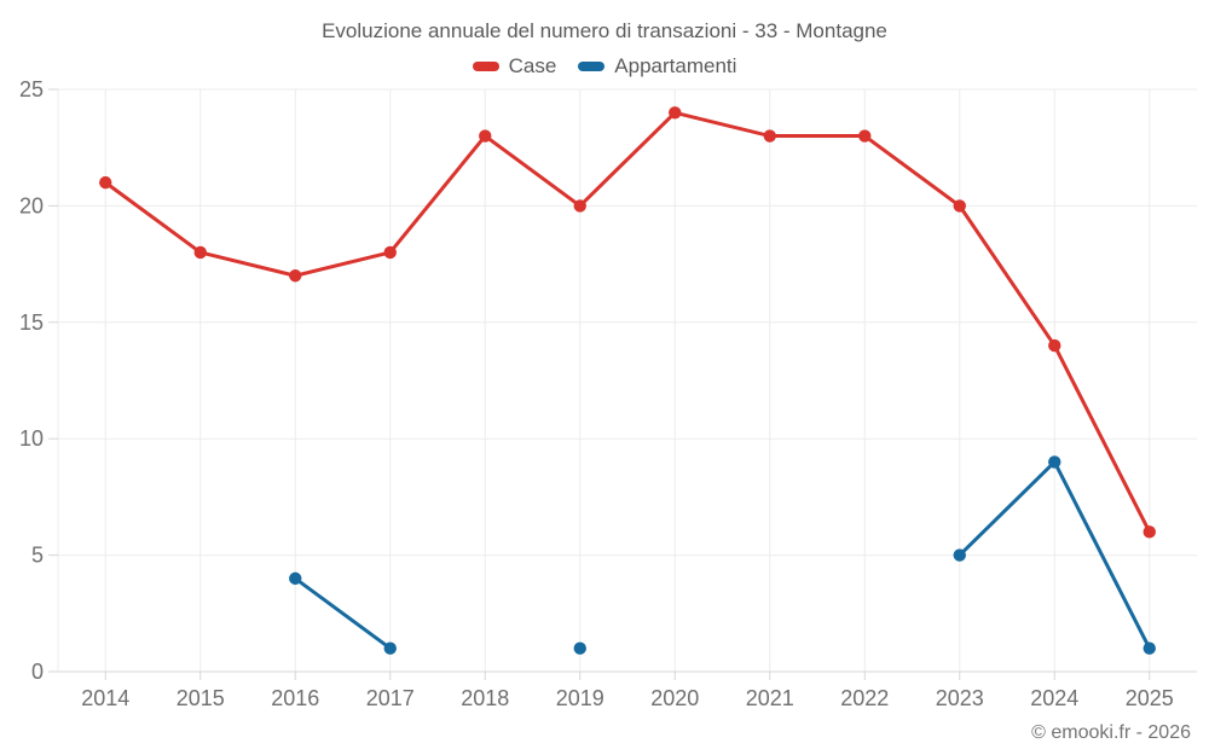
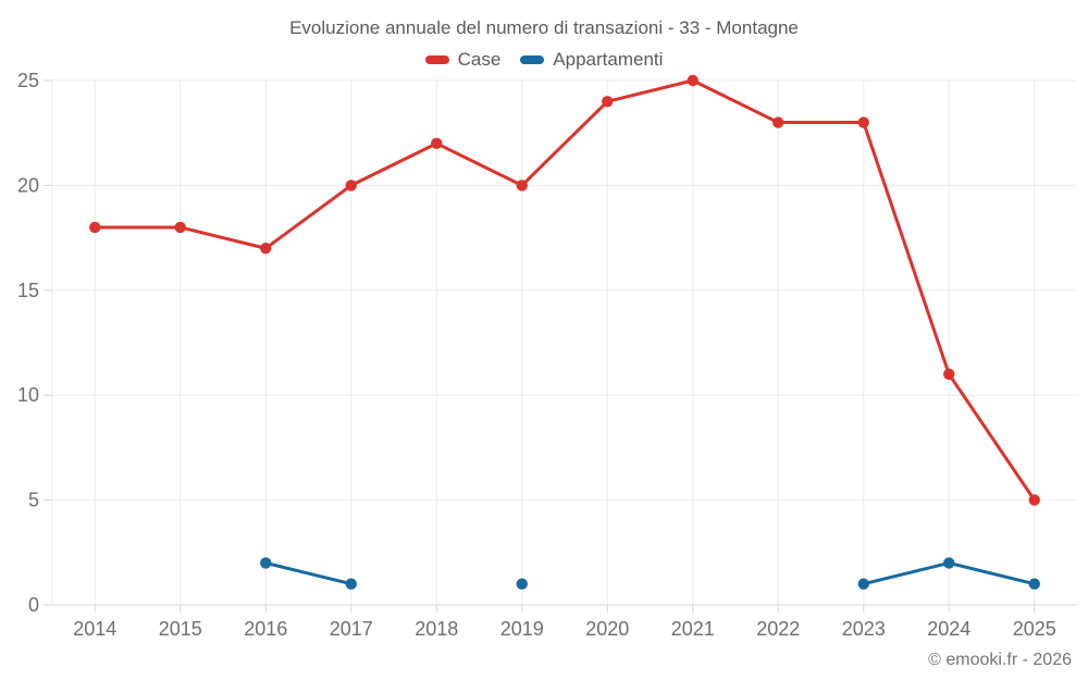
Case/2014: 21 -> 18
Appartamenti/2016: 4 -> 2
Case/2017: 18 -> 20
Case/2018: 23 -> 22
Case/2021: 23 -> 25
Case/2023: 20 -> 23
Appartamenti/2023: 5 -> 1
Case/2024: 14 -> 11
Appartamenti/2024: 9 -> 2
Case/2025: 6 -> 5
